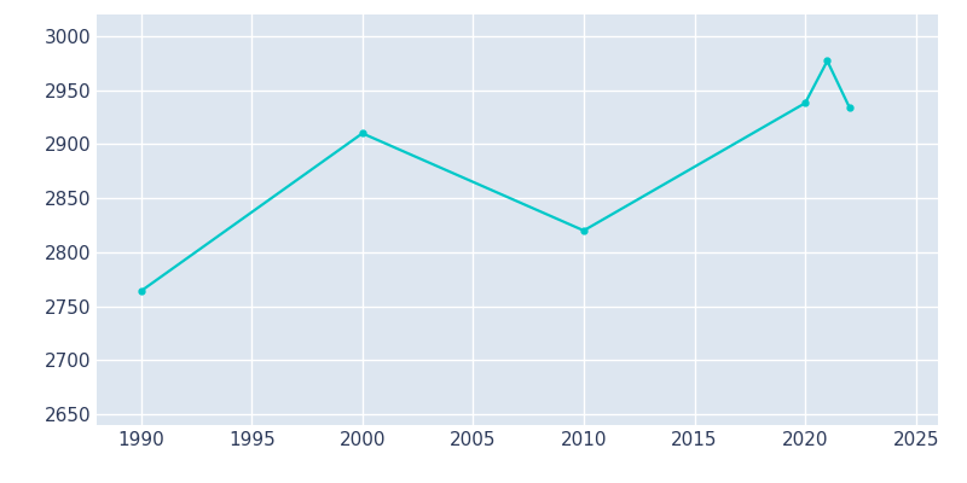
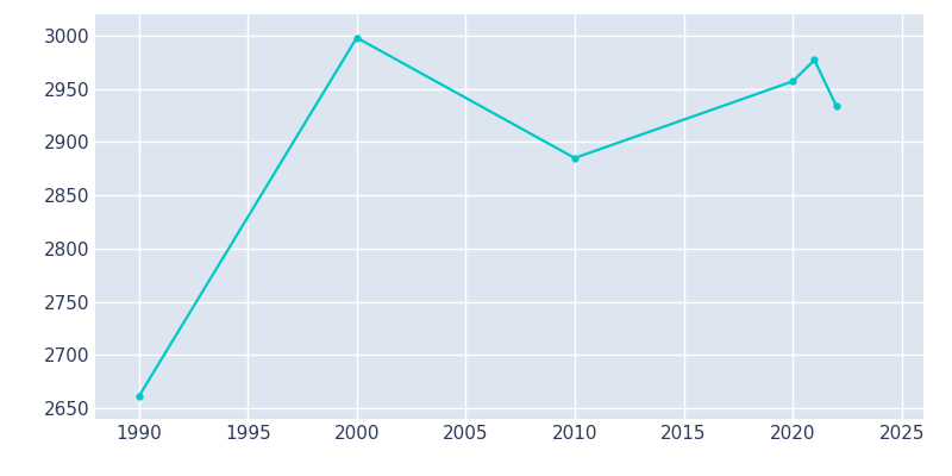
1990: 2764 -> 2661
2000: 2910 -> 2998
2010: 2820 -> 2885
2020: 2938 -> 2957
